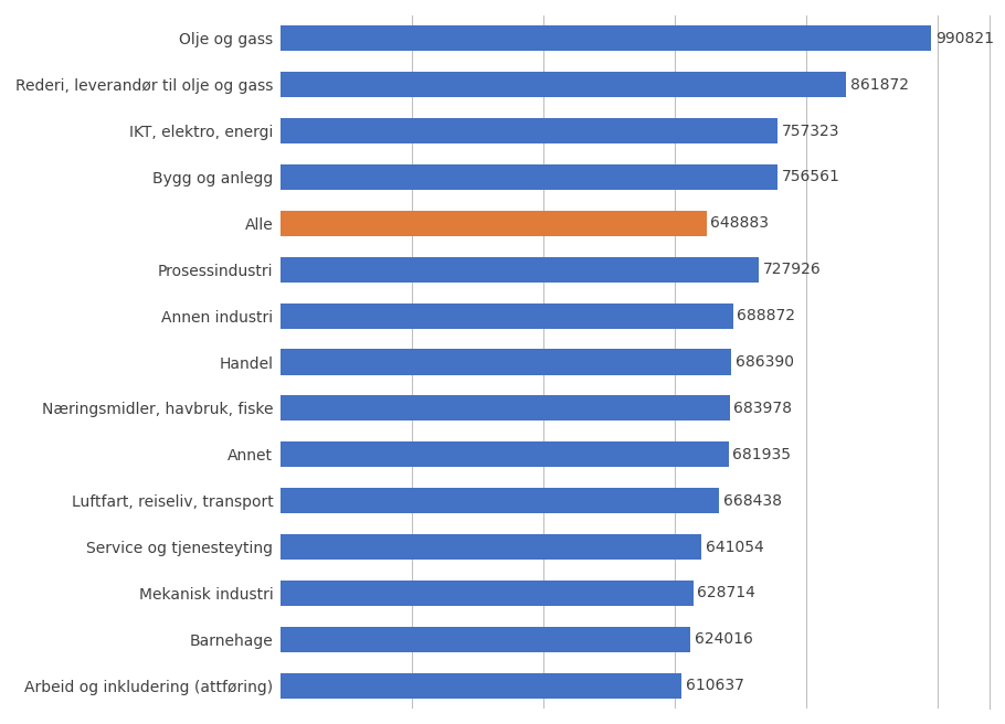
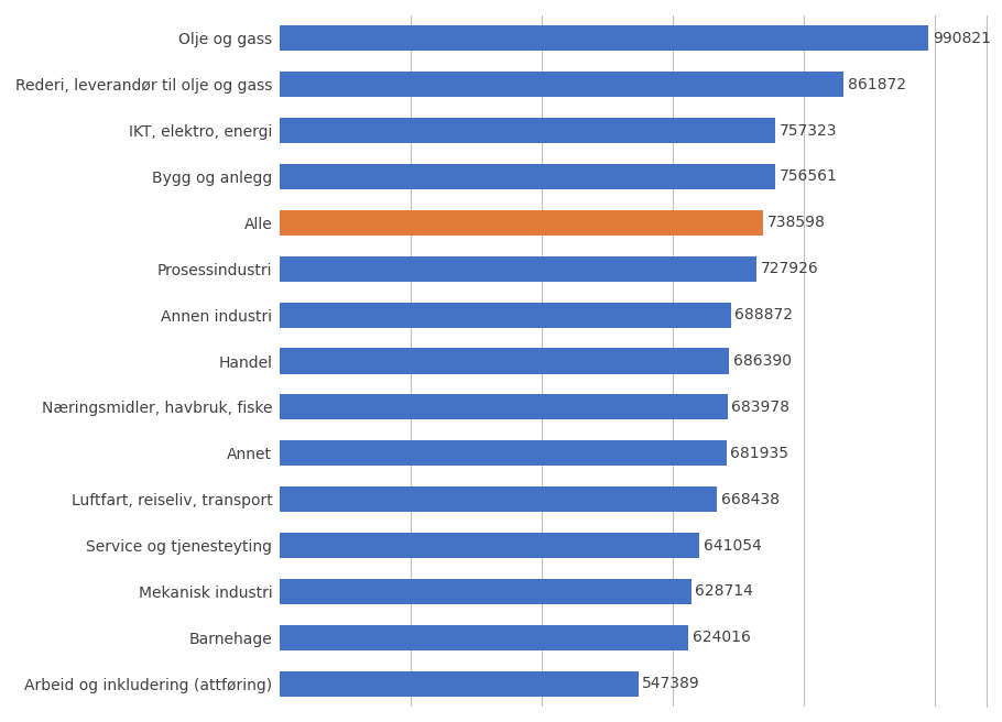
Alle: 648883 -> 738598
Arbeid og inkludering (attføring): 610637 -> 547389
